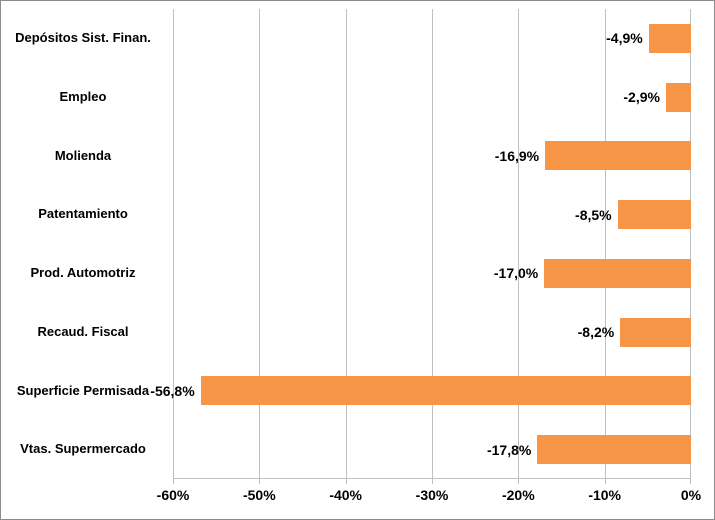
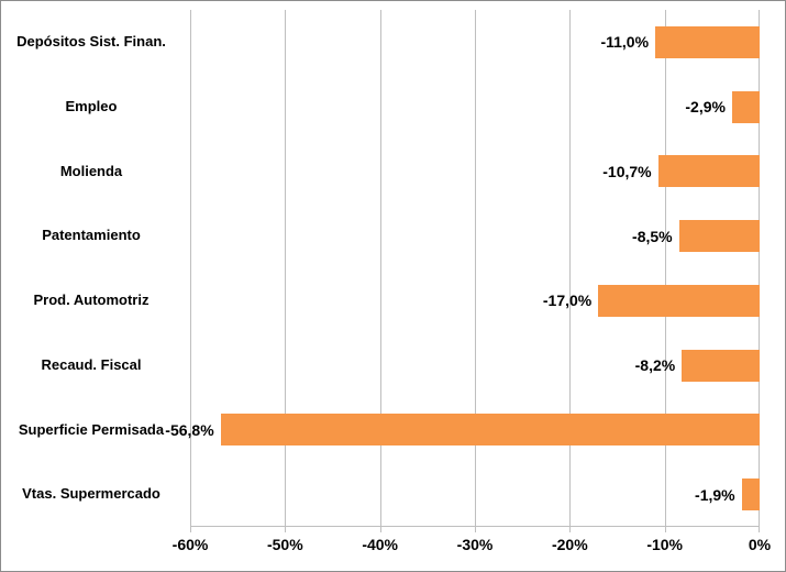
Depósitos Sist. Finan.: -4,9% -> -11,0%
Molienda: -16,9% -> -10,7%
Vtas. Supermercado: -17,8% -> -1,9%
